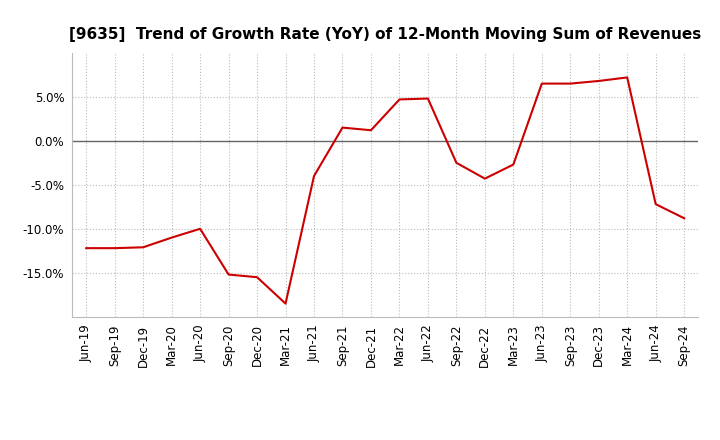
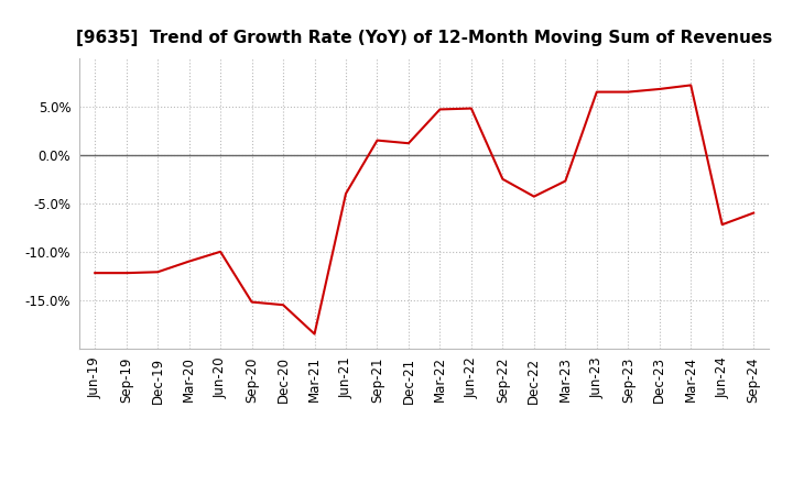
Sep-24: -8.8% -> -6.0%
